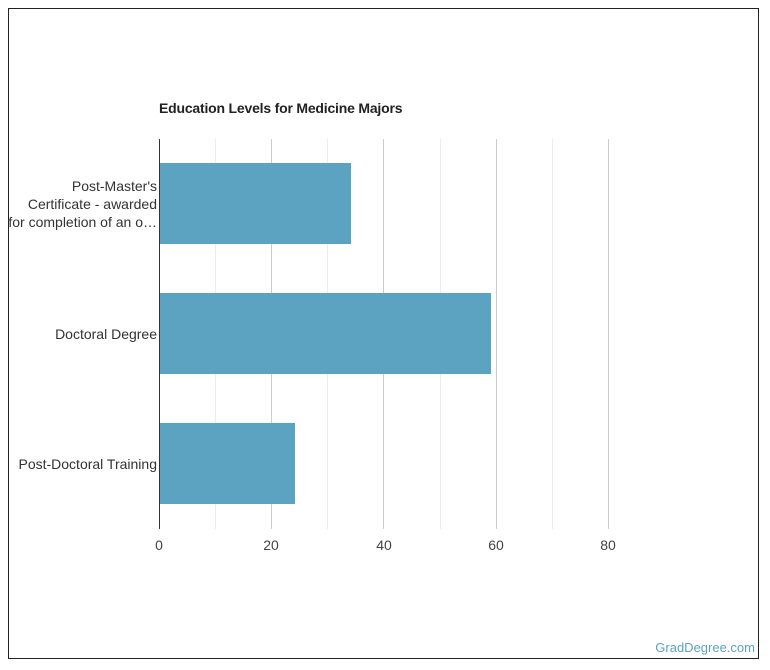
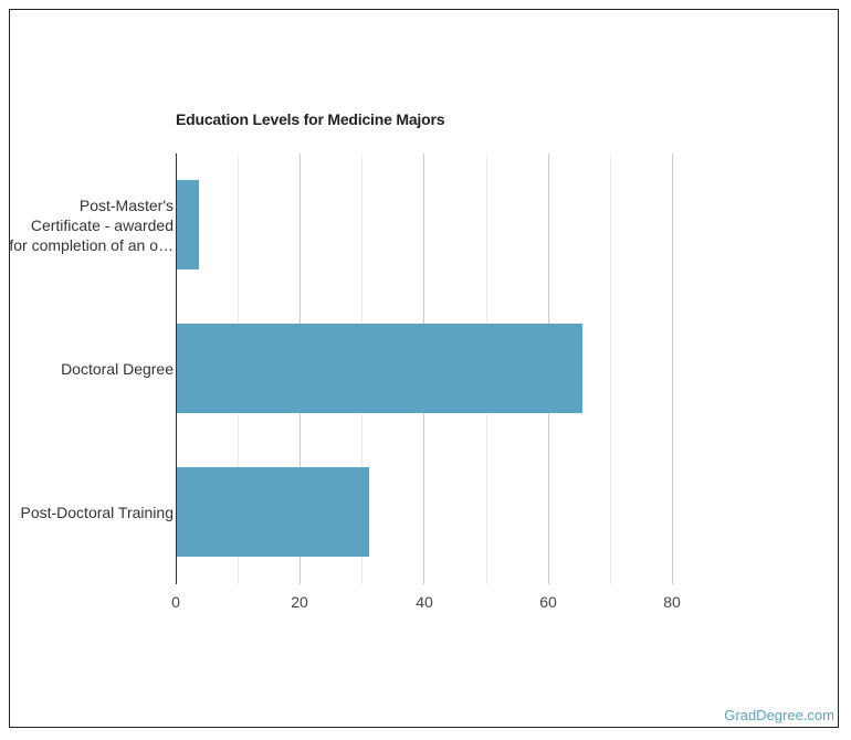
Post-Master's Certificate - awarded for completion of an o…: 34 -> 4
Doctoral Degree: 59 -> 65
Post-Doctoral Training: 24 -> 31
